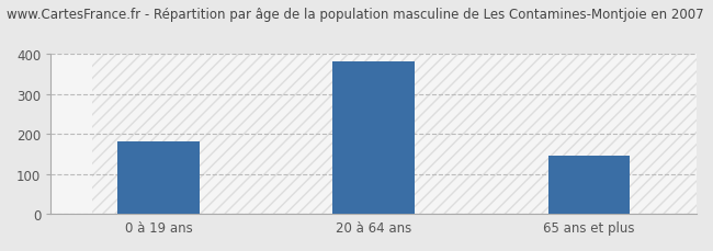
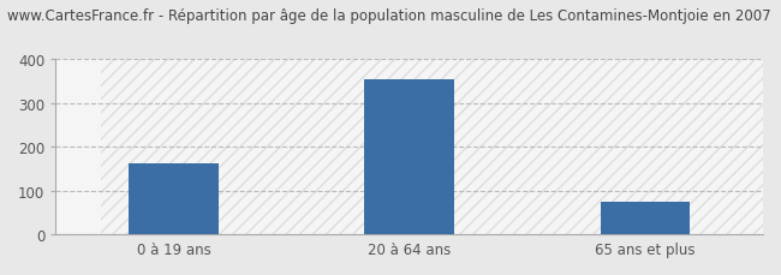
0 à 19 ans: 180 -> 163
20 à 64 ans: 380 -> 352
65 ans et plus: 145 -> 75
